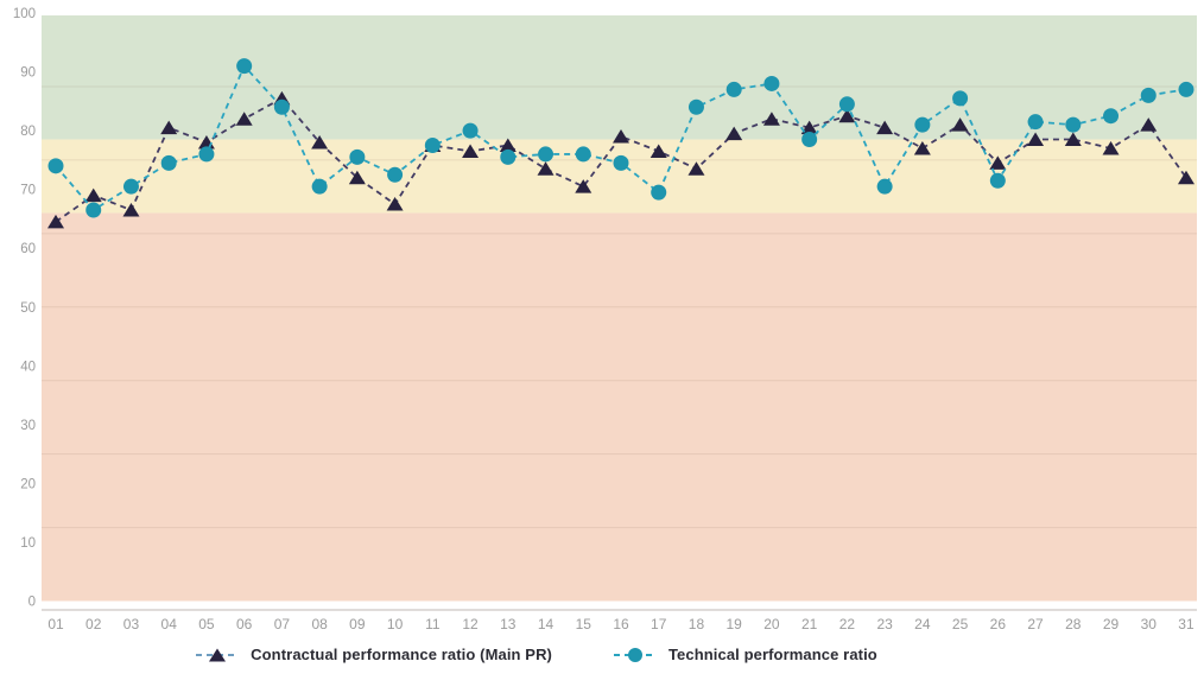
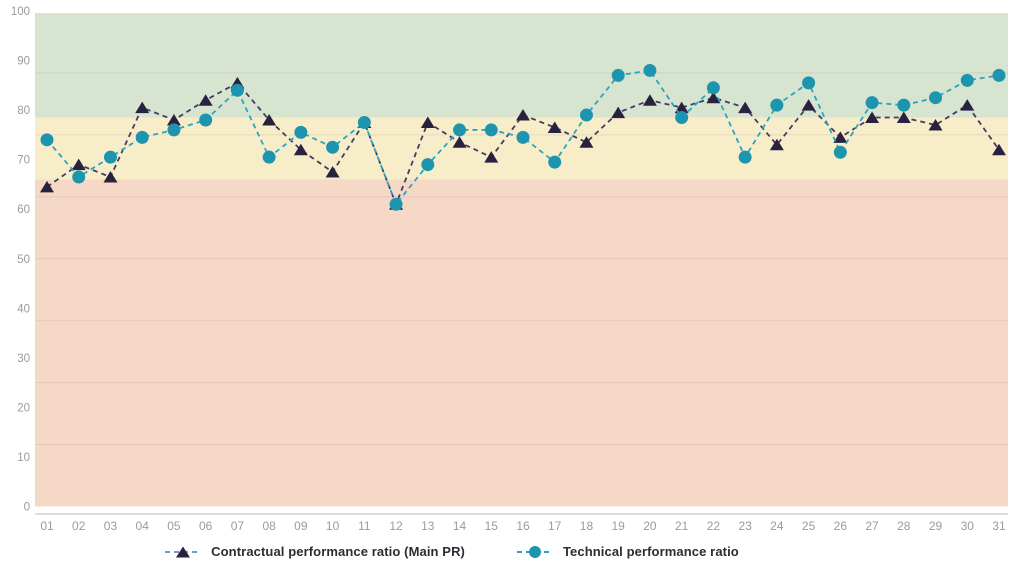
Technical performance ratio/06: 91 -> 78
Contractual performance ratio (Main PR)/12: 76 -> 61
Technical performance ratio/12: 80 -> 61
Technical performance ratio/13: 76 -> 69
Technical performance ratio/18: 84 -> 79
Contractual performance ratio (Main PR)/24: 77 -> 73
